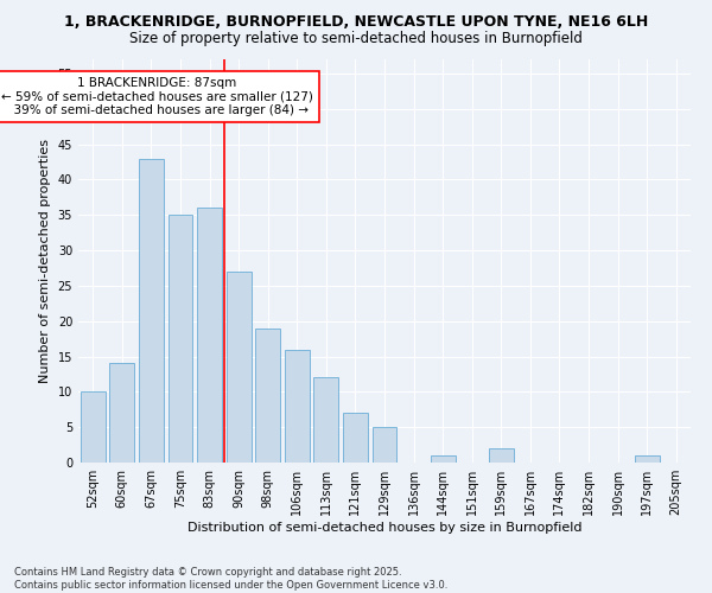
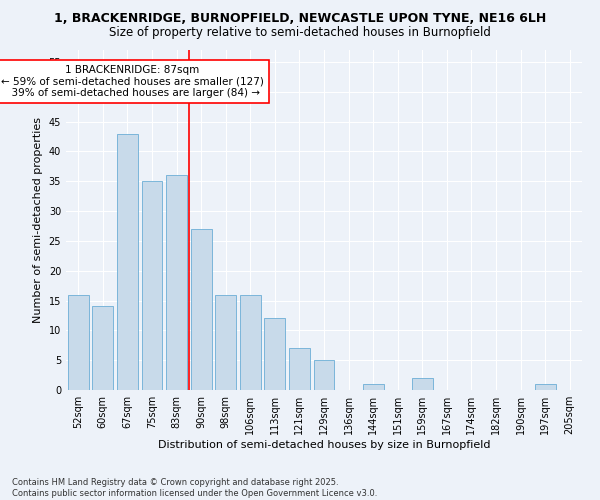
52sqm: 10 -> 16
98sqm: 19 -> 16
